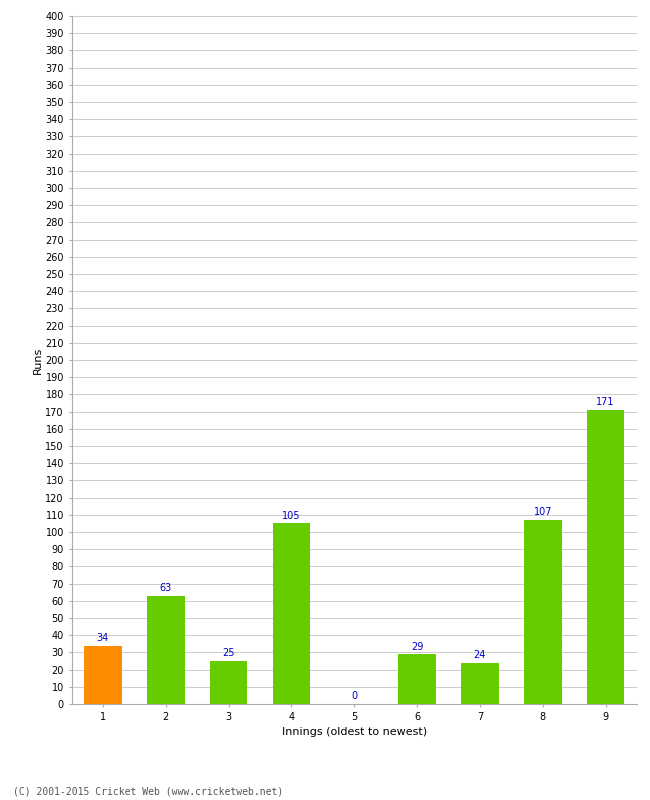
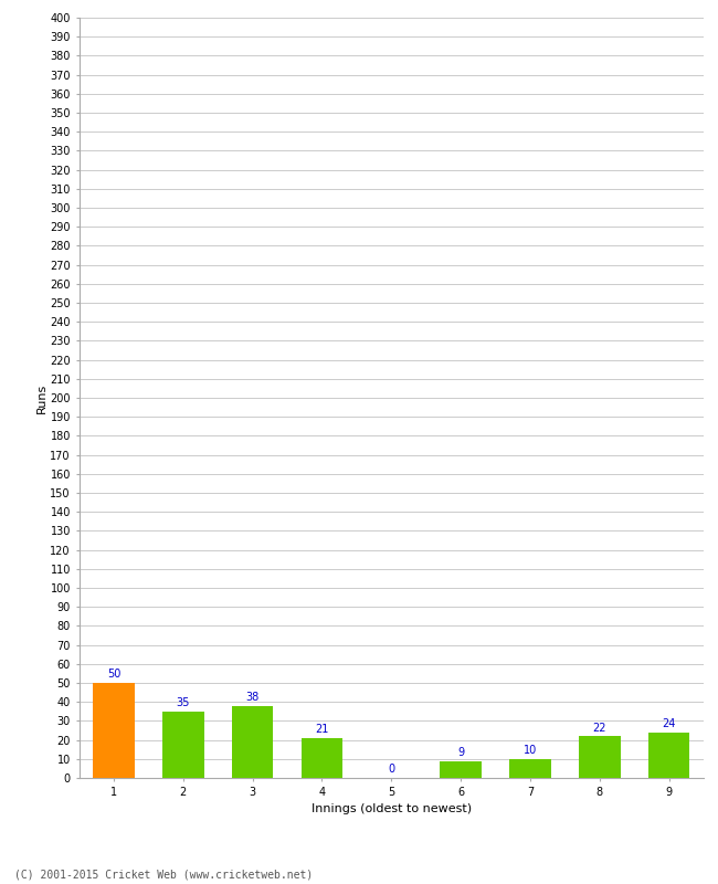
1: 34 -> 50
2: 63 -> 35
3: 25 -> 38
4: 105 -> 21
6: 29 -> 9
7: 24 -> 10
8: 107 -> 22
9: 171 -> 24
